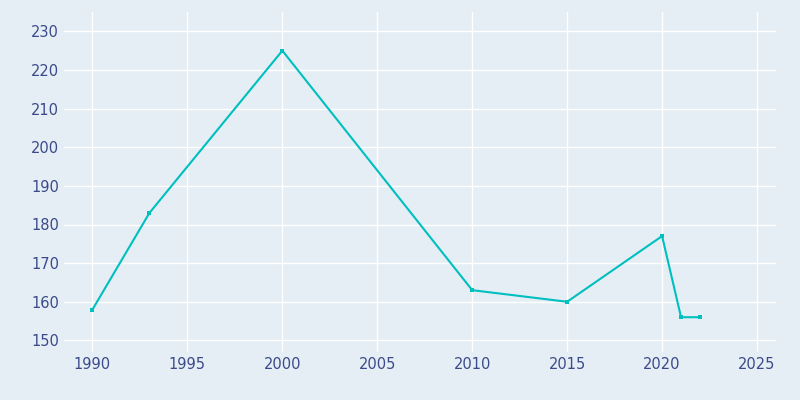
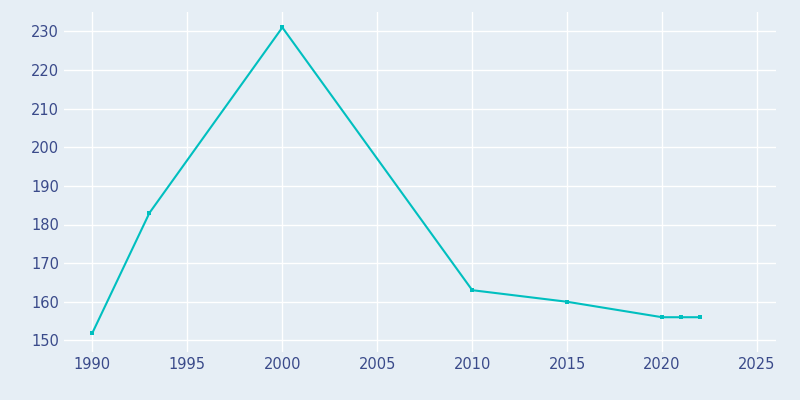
1990: 158 -> 152
2000: 225 -> 231
2020: 177 -> 156
